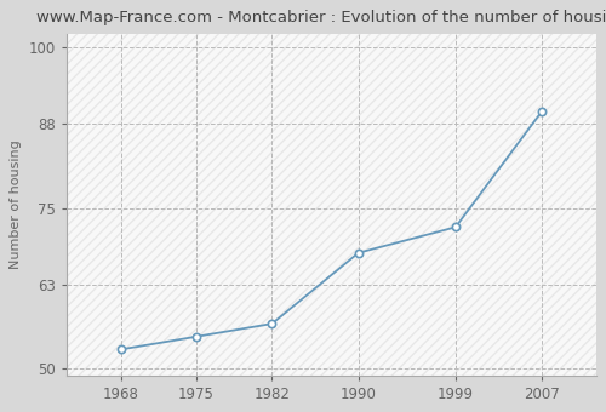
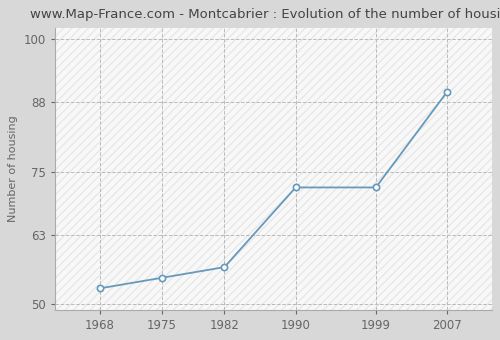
1990: 68 -> 72
